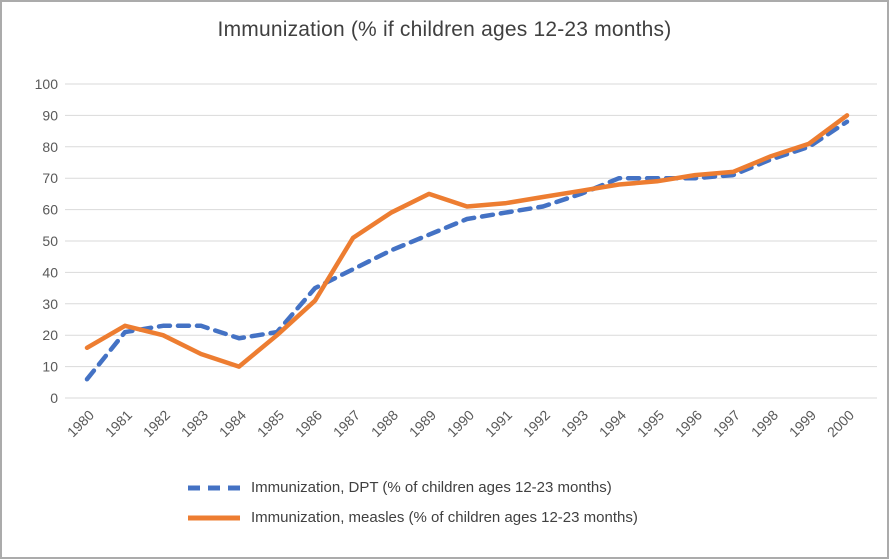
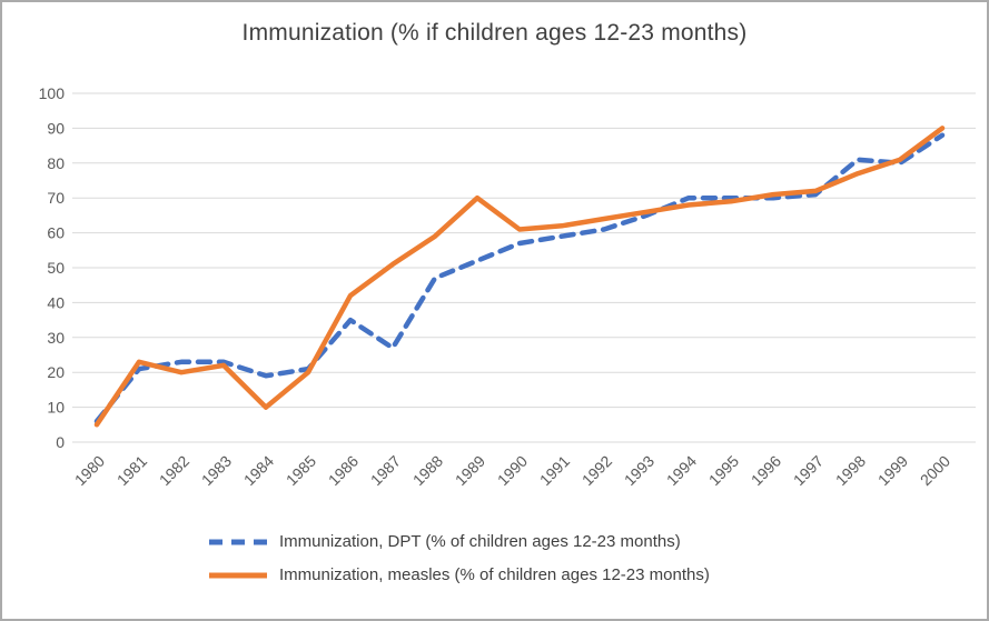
Immunization, measles (% of children ages 12-23 months)/1980: 16 -> 5
Immunization, measles (% of children ages 12-23 months)/1983: 14 -> 22
Immunization, measles (% of children ages 12-23 months)/1986: 31 -> 42
Immunization, DPT (% of children ages 12-23 months)/1987: 41 -> 27
Immunization, measles (% of children ages 12-23 months)/1989: 65 -> 70
Immunization, DPT (% of children ages 12-23 months)/1998: 76 -> 81
